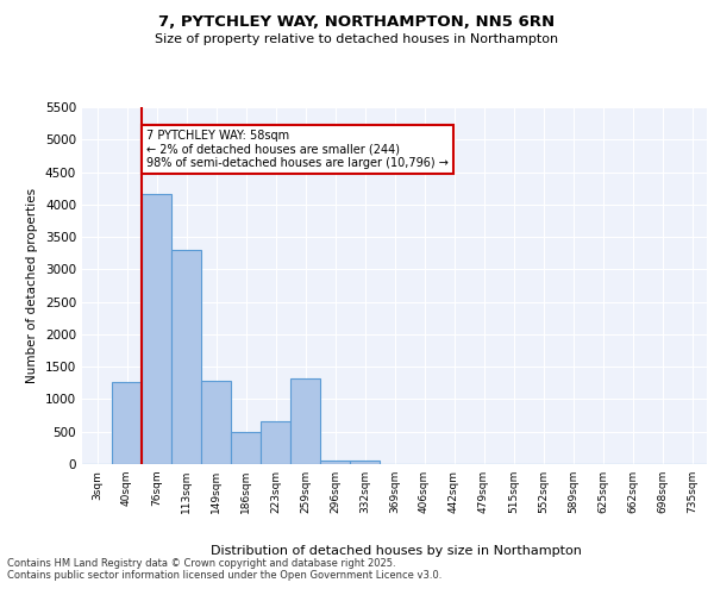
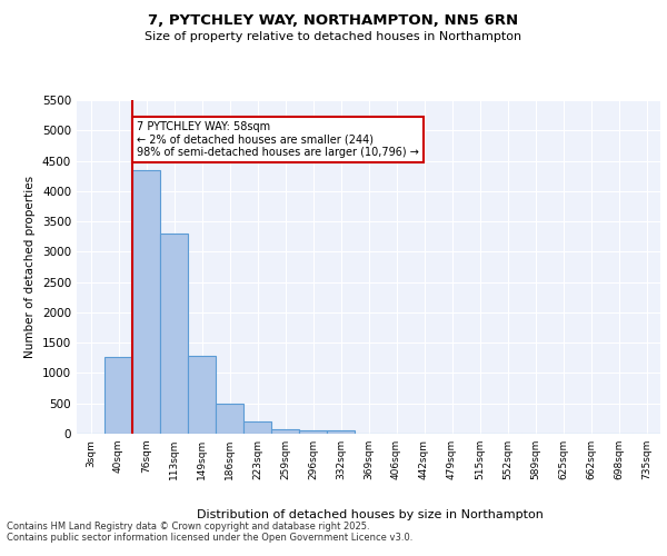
76sqm: 4160 -> 4350
223sqm: 660 -> 210
259sqm: 1320 -> 80
